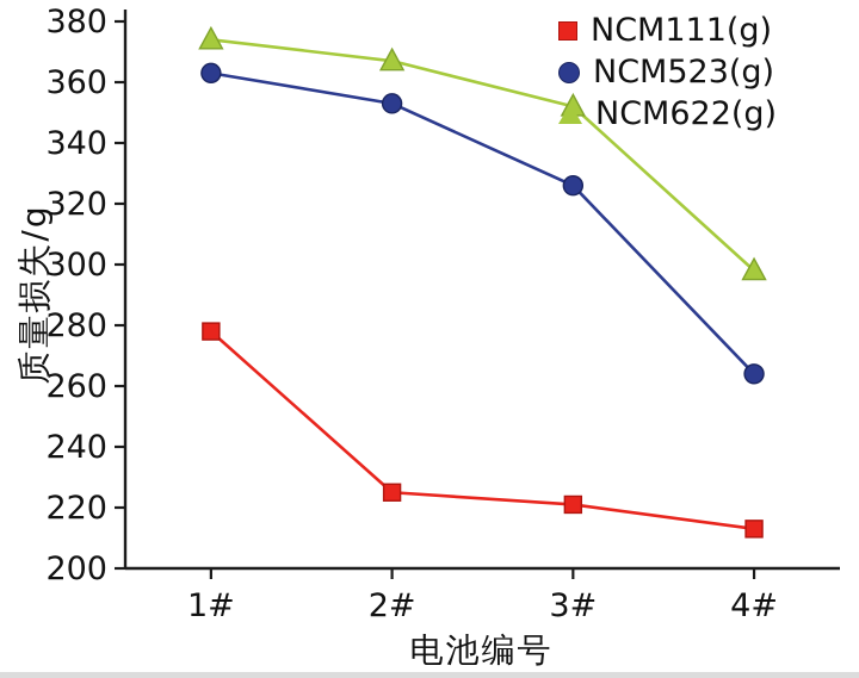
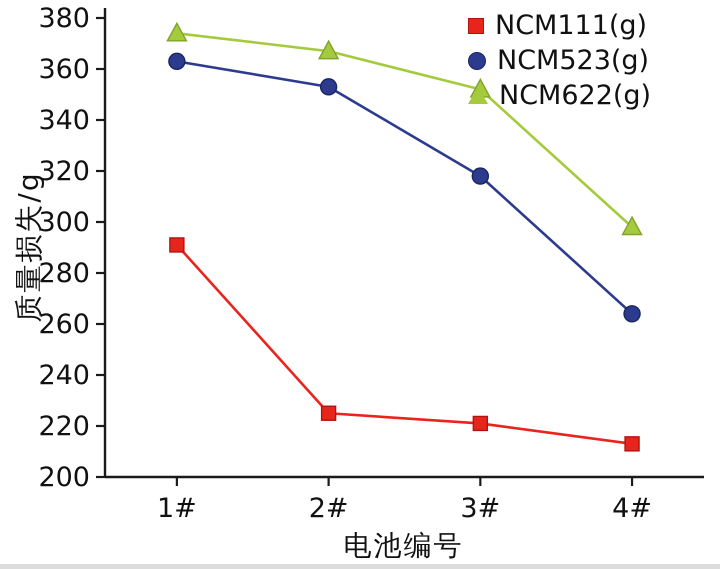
NCM111(g)/1#: 278 -> 291
NCM523(g)/3#: 326 -> 318
